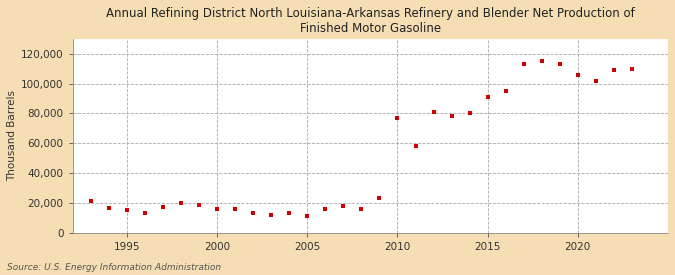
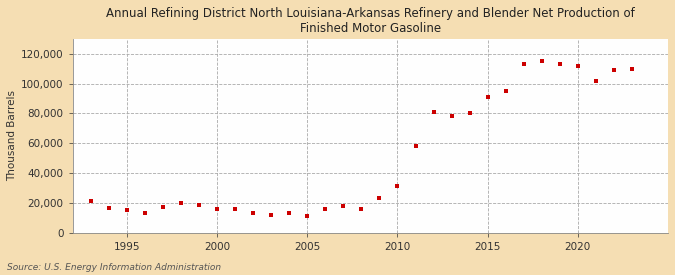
2010: 77,000 -> 31,000
2020: 106,000 -> 112,000
